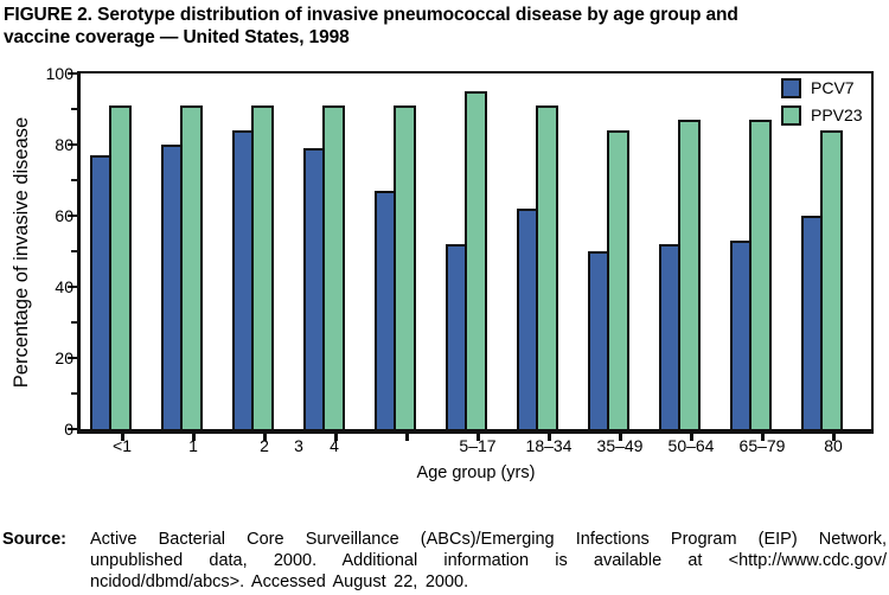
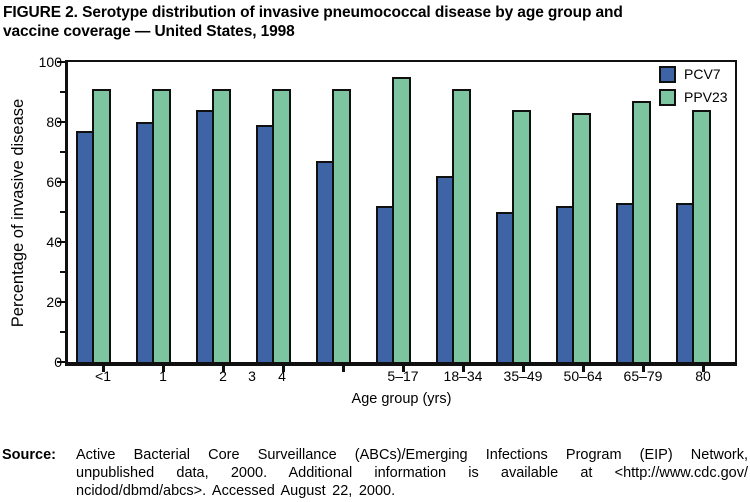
PPV23/50–64: 87 -> 83
PCV7/80: 60 -> 53
